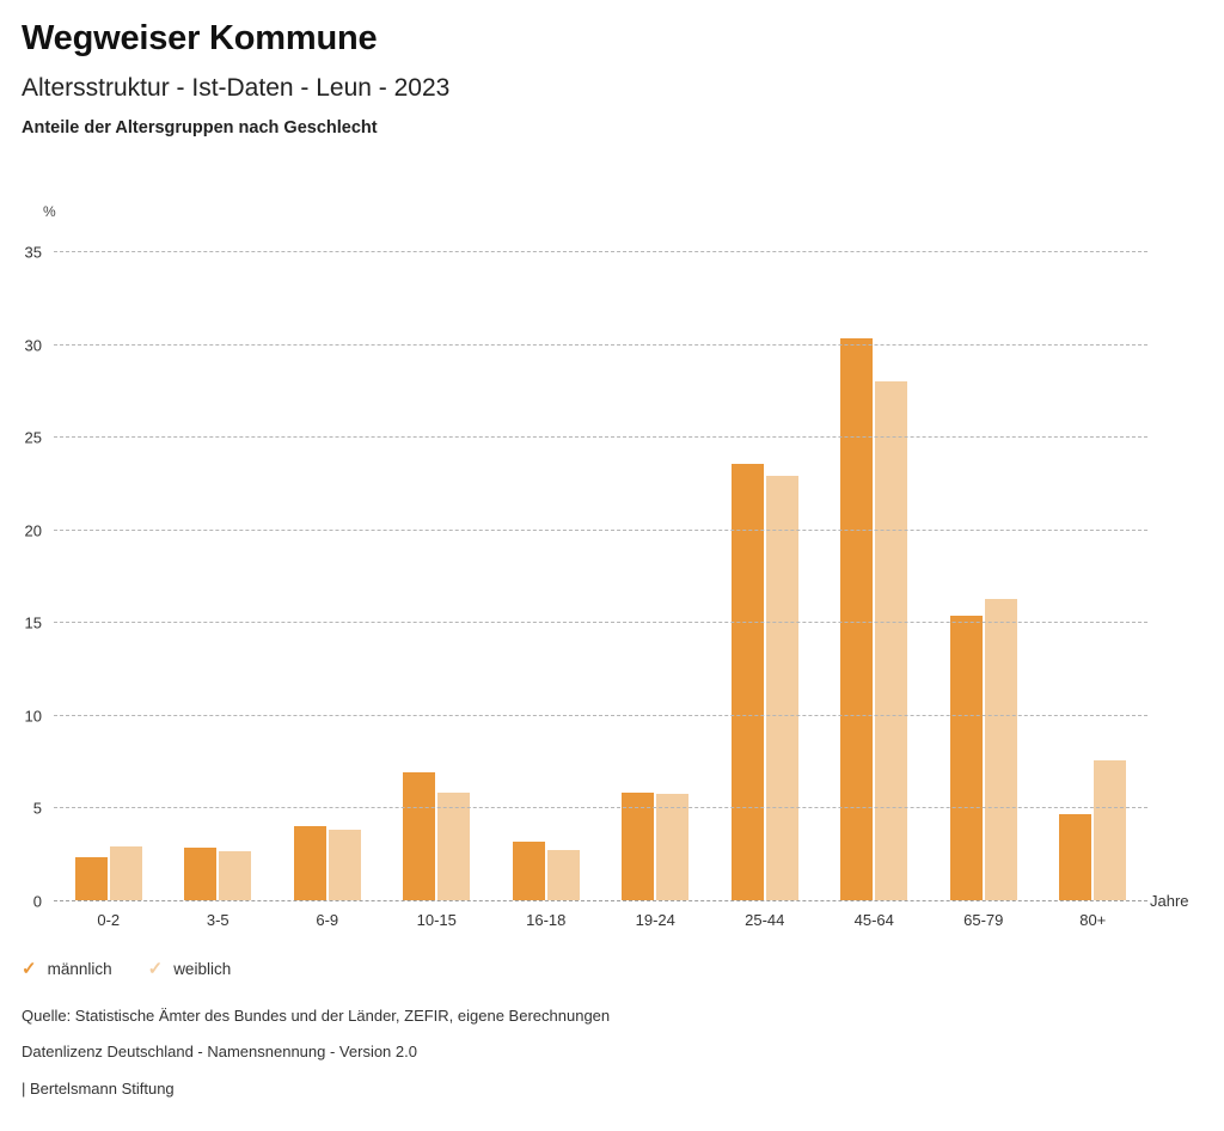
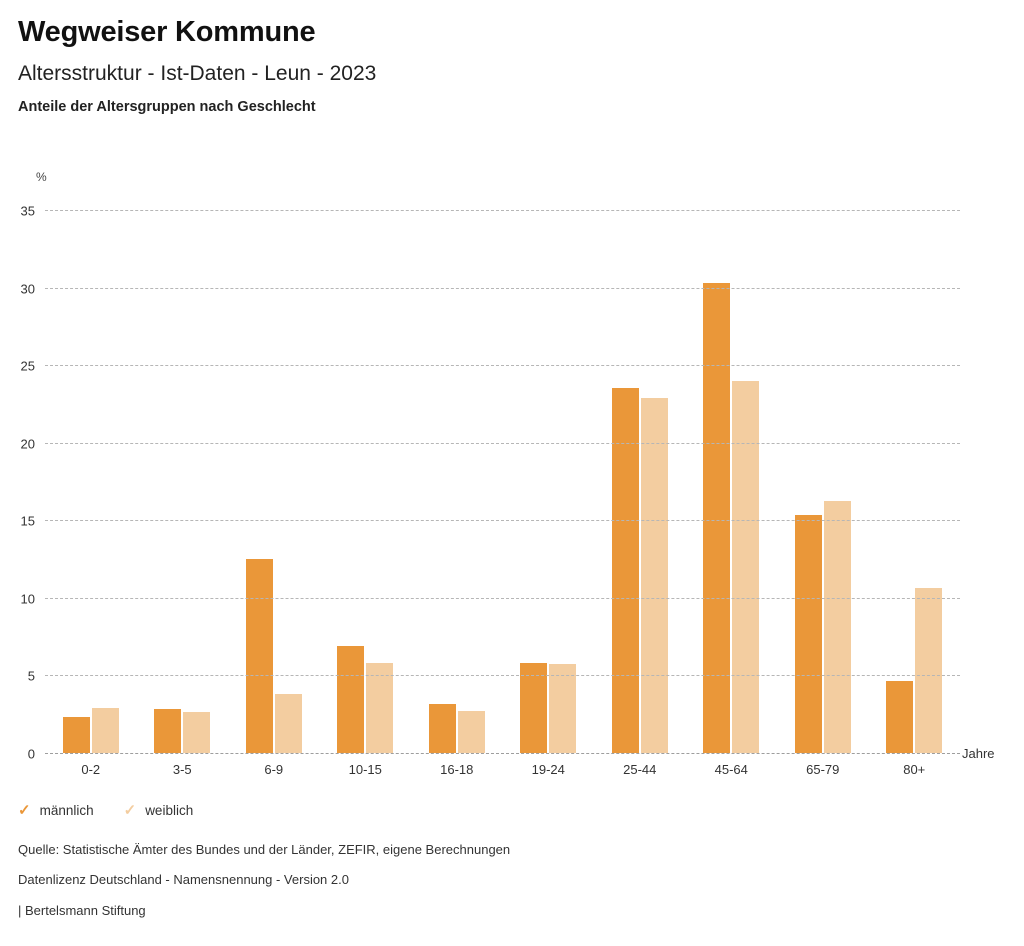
männlich/6-9: 4.0 -> 12.5
weiblich/45-64: 28.0 -> 24.0
weiblich/80+: 7.5 -> 10.6
